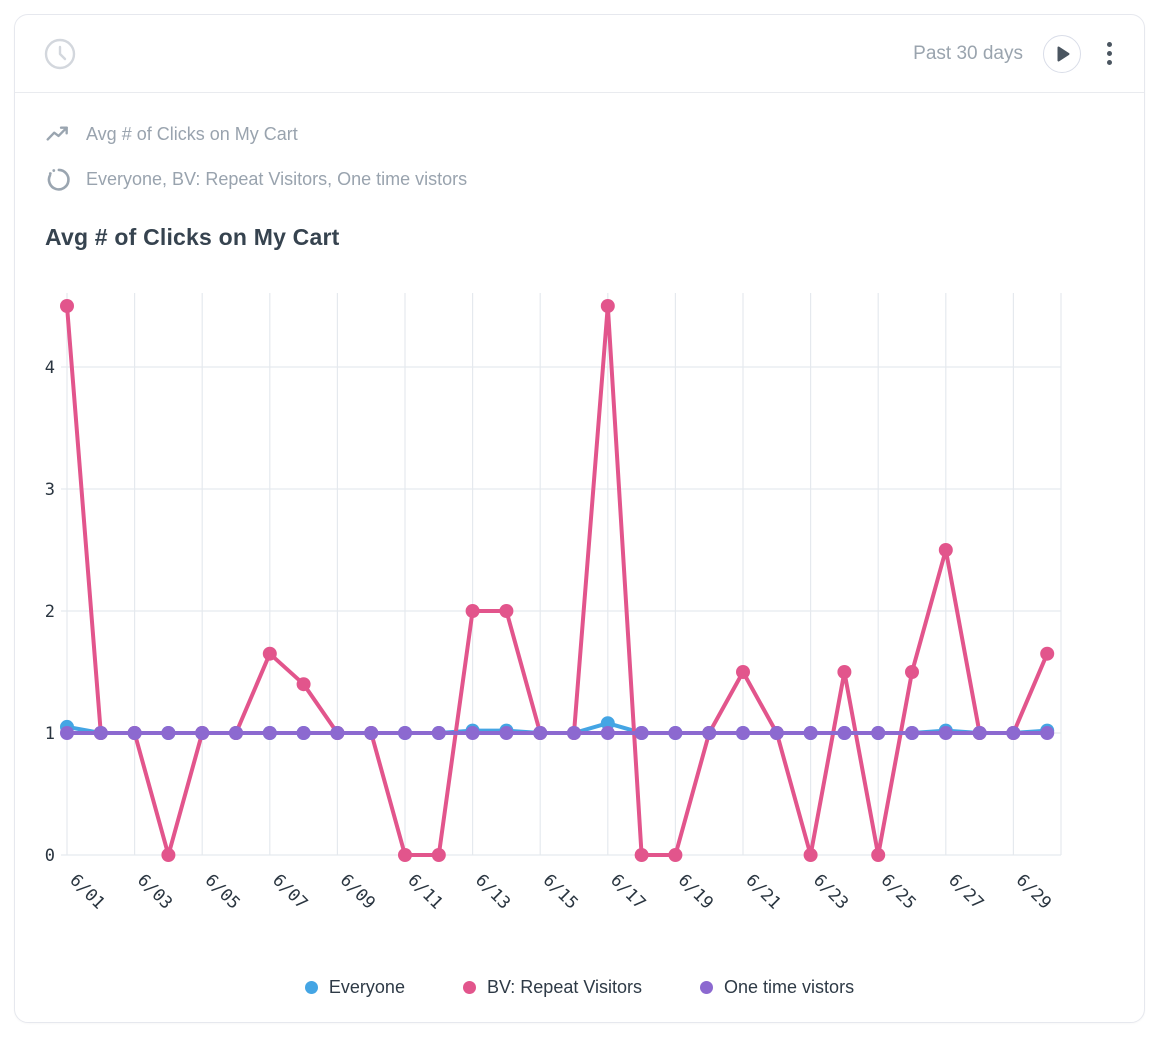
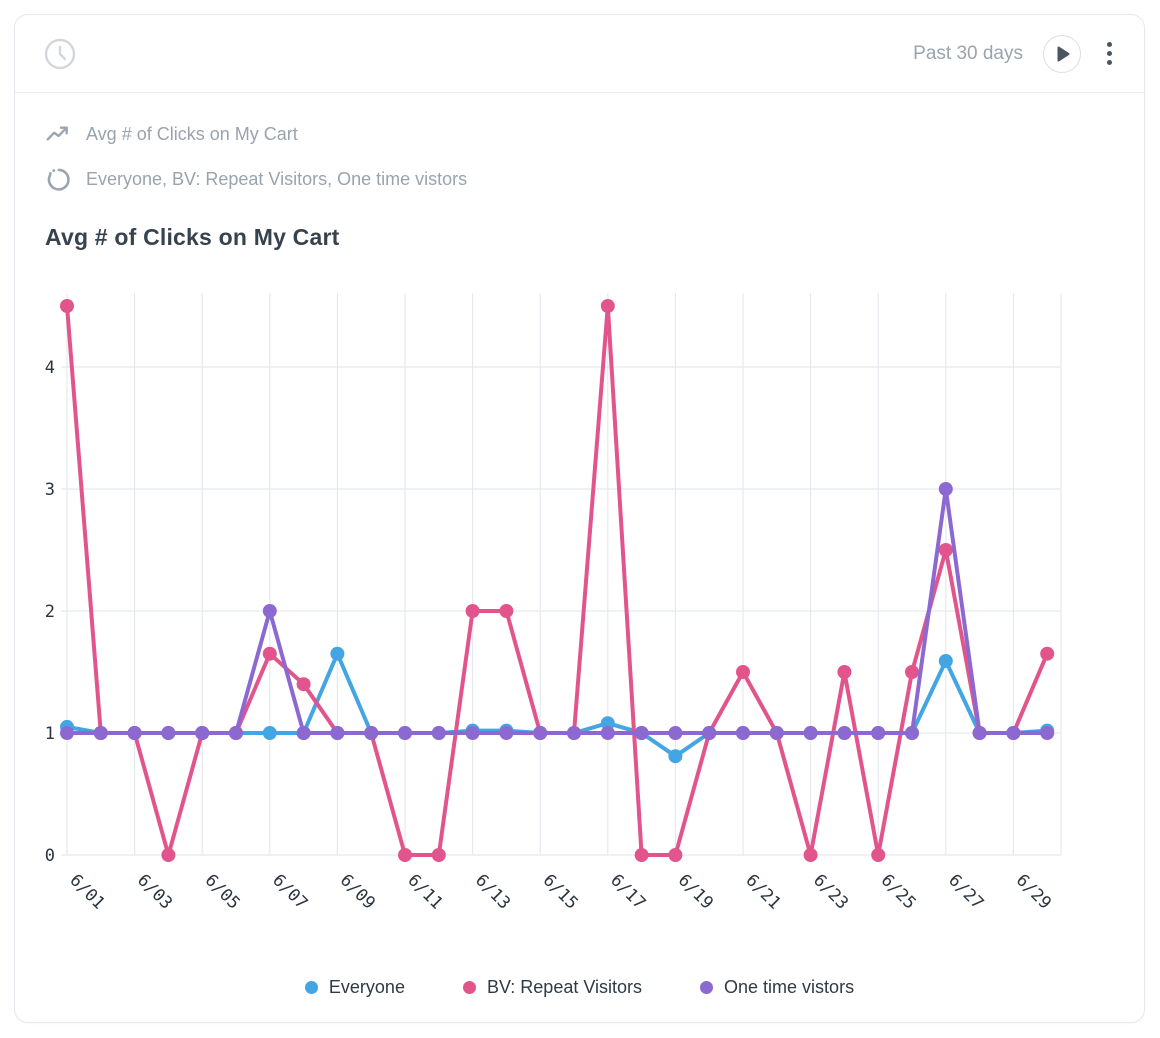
One time vistors/6/07: 1 -> 2
Everyone/6/09: 1.00 -> 1.65
Everyone/6/19: 1.00 -> 0.81
Everyone/6/27: 1.02 -> 1.59
One time vistors/6/27: 1 -> 3
